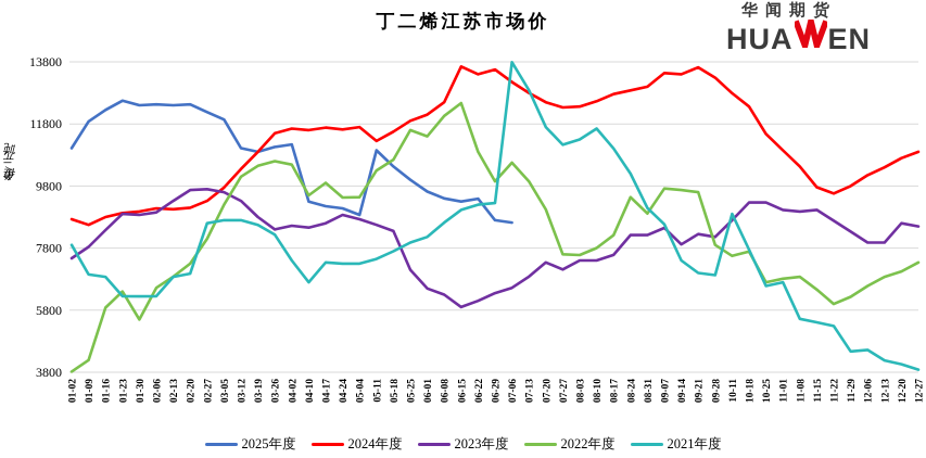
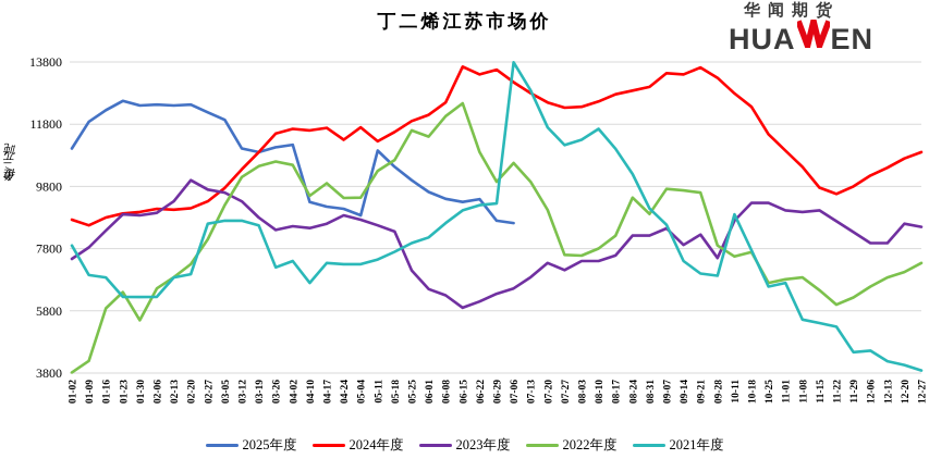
2023年度/02-20: 9700 -> 10000
2021年度/03-26: 8200 -> 7200
2024年度/04-24: 11600 -> 11300
2023年度/09-28: 8200 -> 7500
